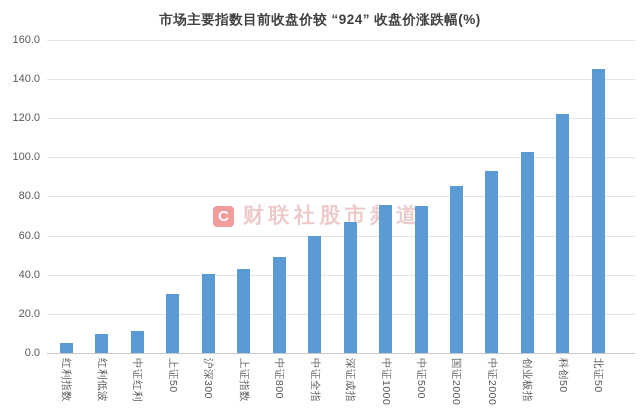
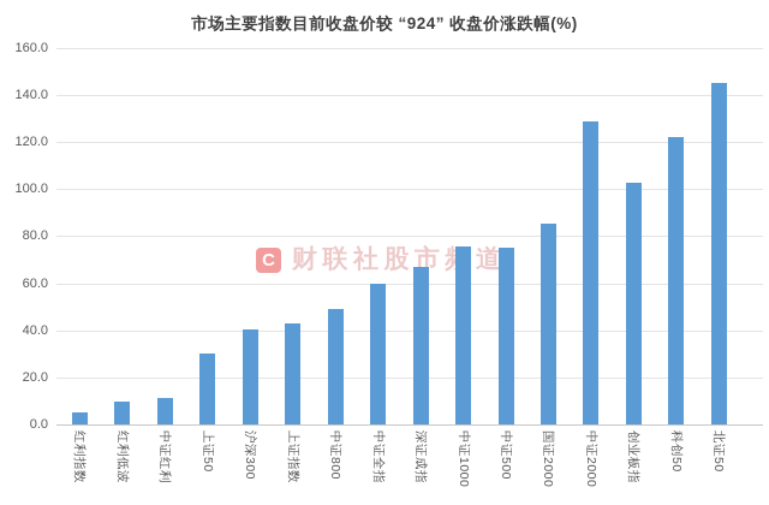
中证2000: 93 -> 129
